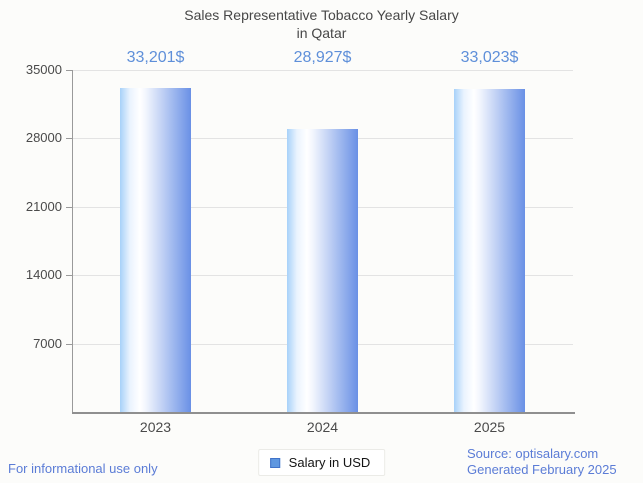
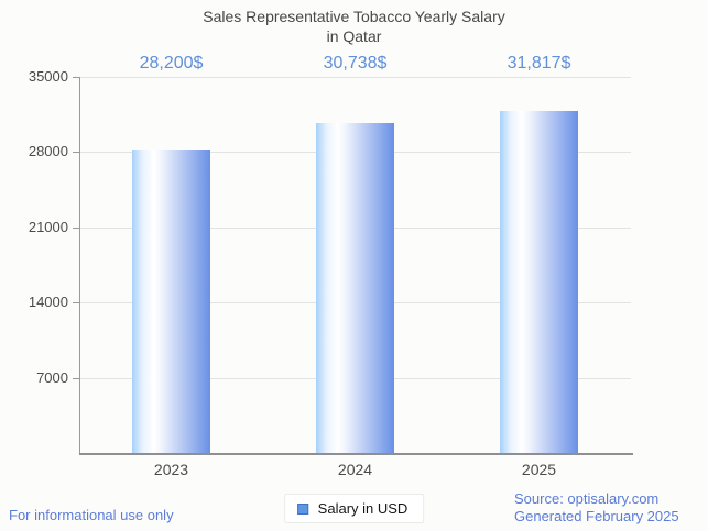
2023: 33,201 -> 28,200
2024: 28,927 -> 30,738
2025: 33,023 -> 31,817
